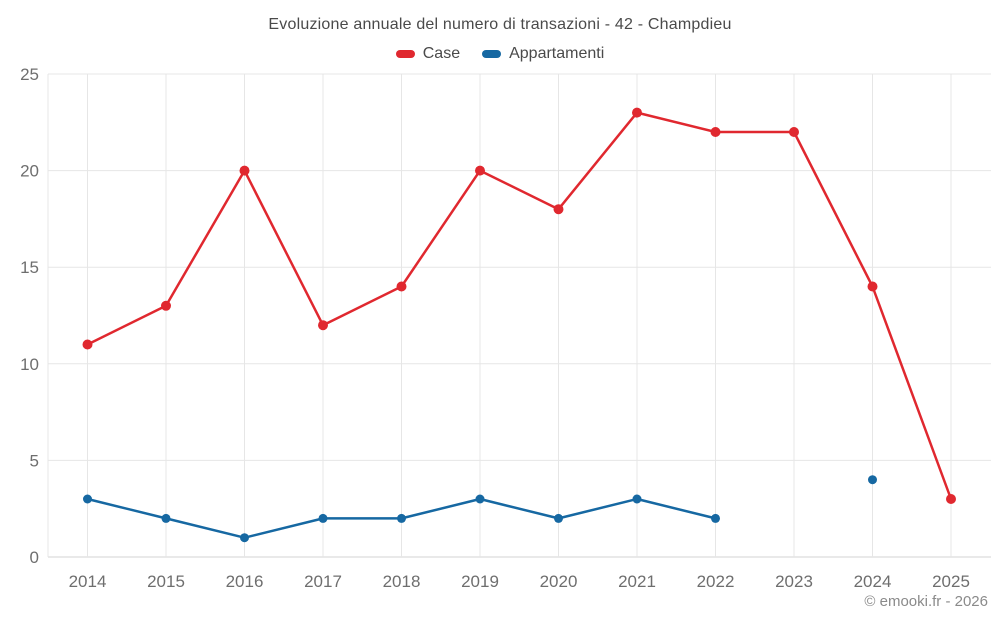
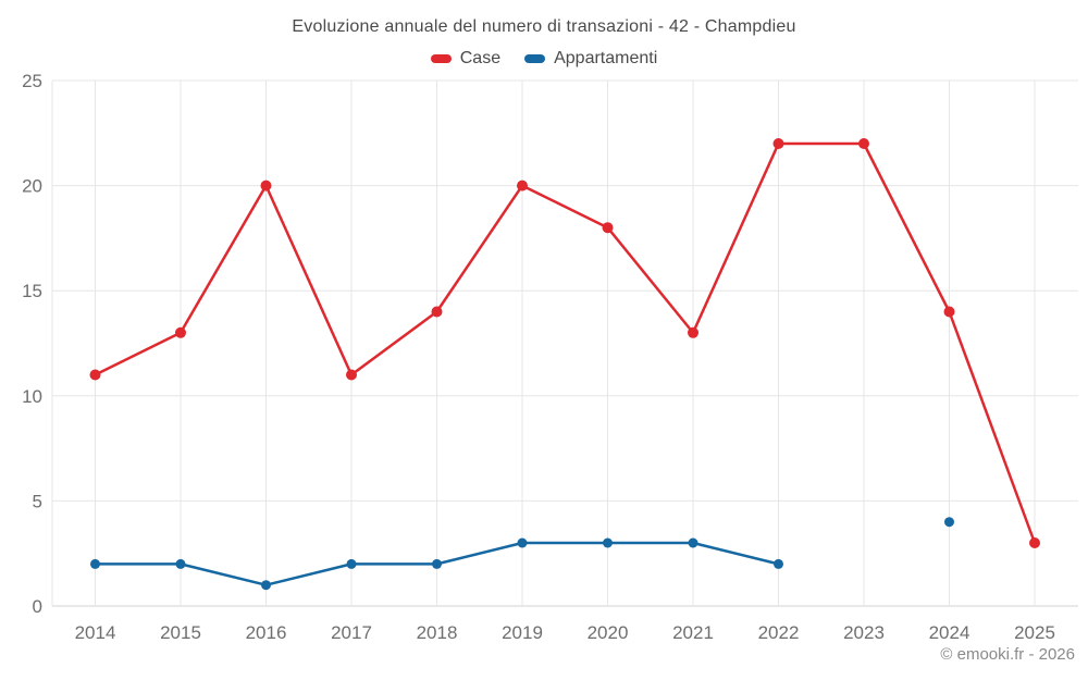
Appartamenti/2014: 3 -> 2
Case/2017: 12 -> 11
Appartamenti/2020: 2 -> 3
Case/2021: 23 -> 13
